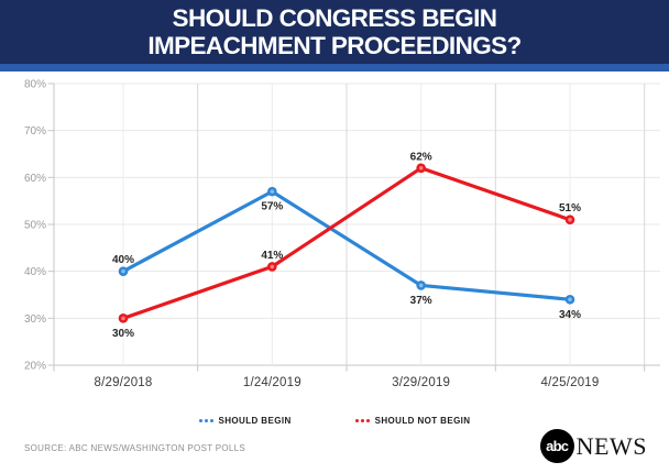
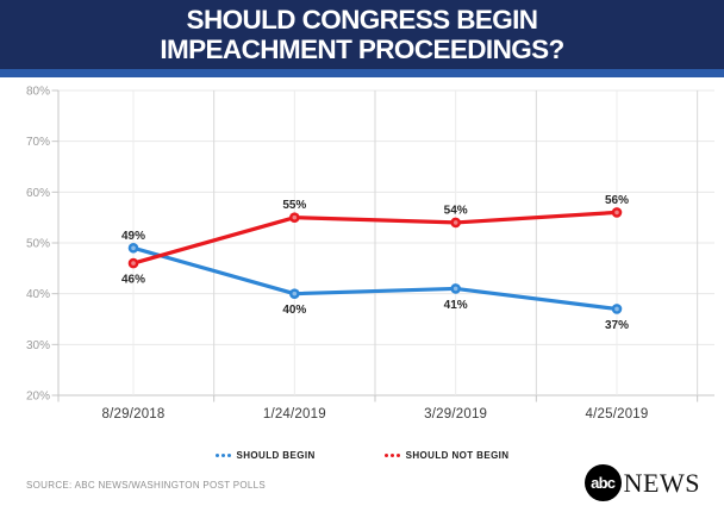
SHOULD BEGIN/8/29/2018: 40% -> 49%
SHOULD NOT BEGIN/8/29/2018: 30% -> 46%
SHOULD BEGIN/1/24/2019: 57% -> 40%
SHOULD NOT BEGIN/1/24/2019: 41% -> 55%
SHOULD BEGIN/3/29/2019: 37% -> 41%
SHOULD NOT BEGIN/3/29/2019: 62% -> 54%
SHOULD BEGIN/4/25/2019: 34% -> 37%
SHOULD NOT BEGIN/4/25/2019: 51% -> 56%
